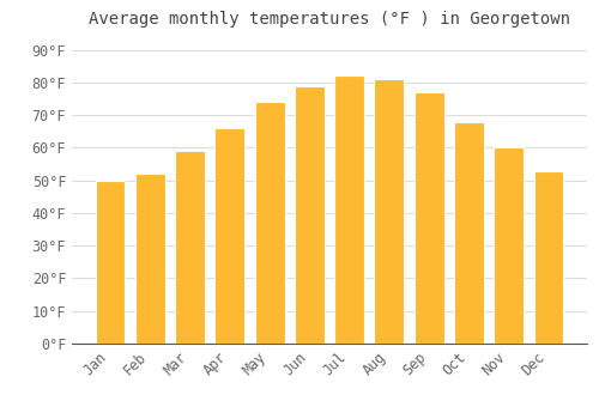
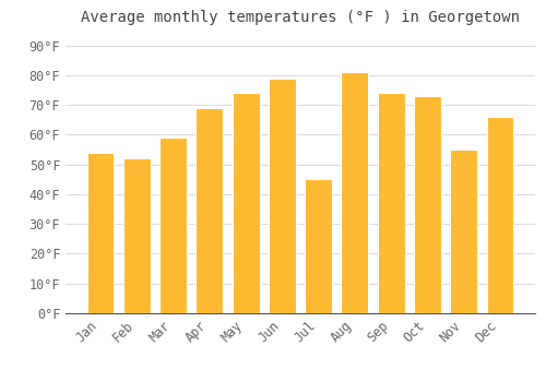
Jan: 50°F -> 54°F
Apr: 66°F -> 69°F
Jul: 82°F -> 45°F
Sep: 77°F -> 74°F
Oct: 68°F -> 73°F
Nov: 60°F -> 55°F
Dec: 53°F -> 66°F
